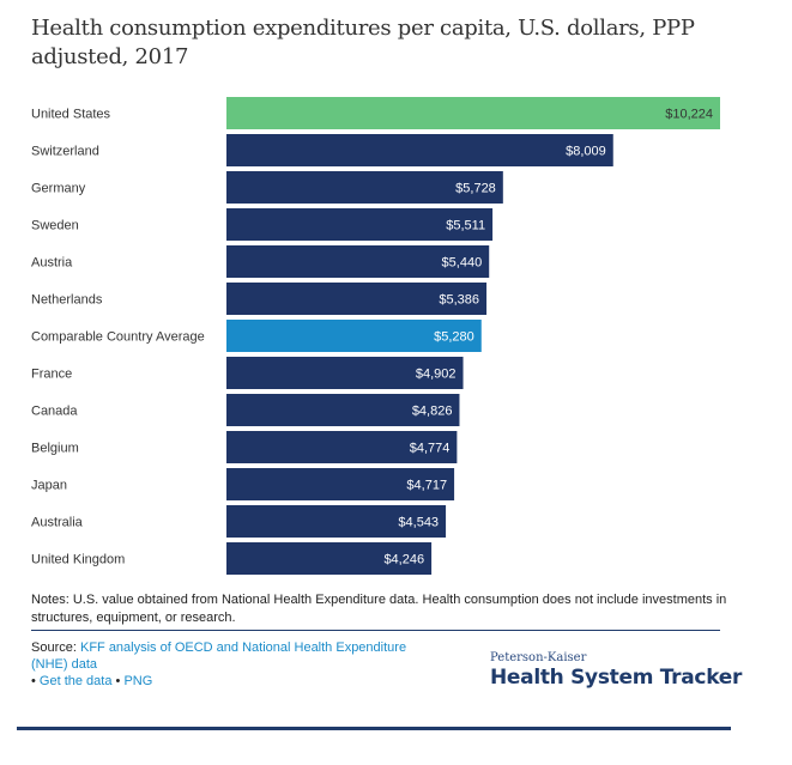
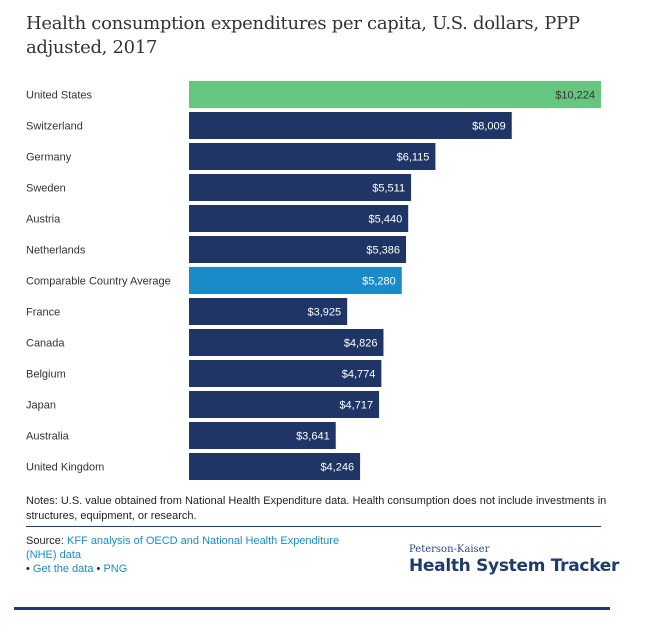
Germany: $5,728 -> $6,115
France: $4,902 -> $3,925
Australia: $4,543 -> $3,641
